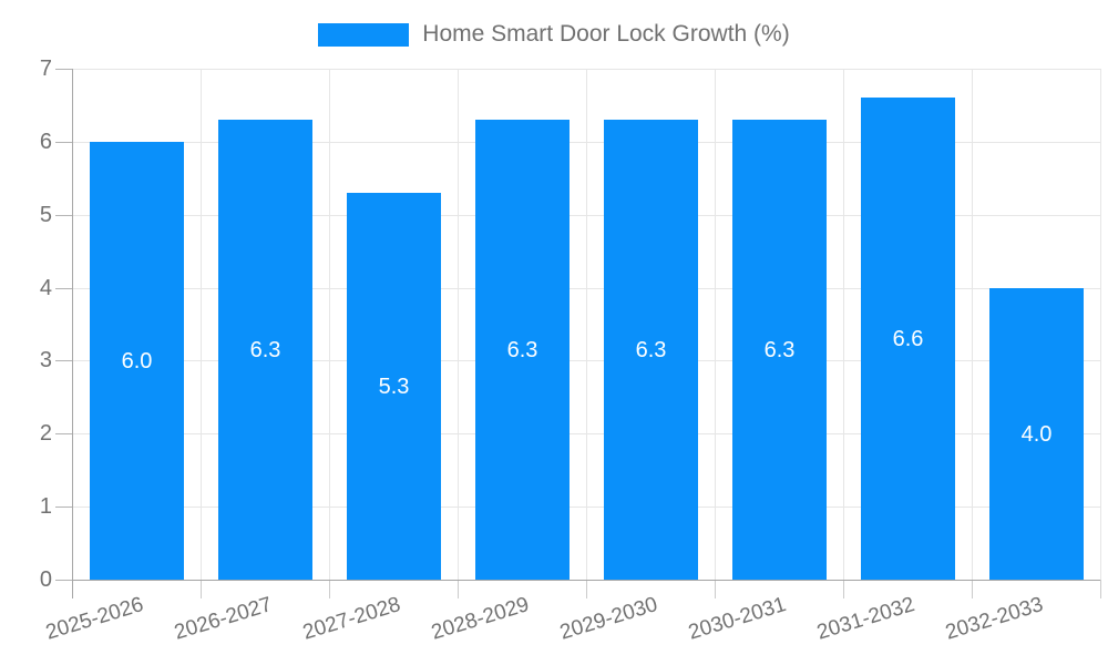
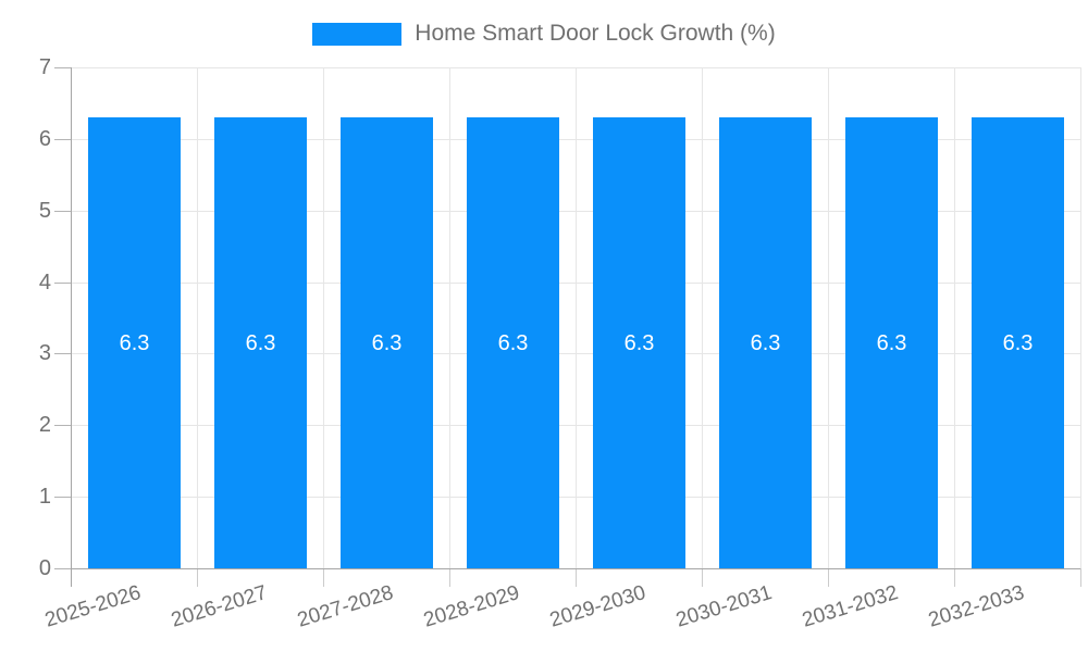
2025-2026: 6.0 -> 6.3
2027-2028: 5.3 -> 6.3
2031-2032: 6.6 -> 6.3
2032-2033: 4.0 -> 6.3
